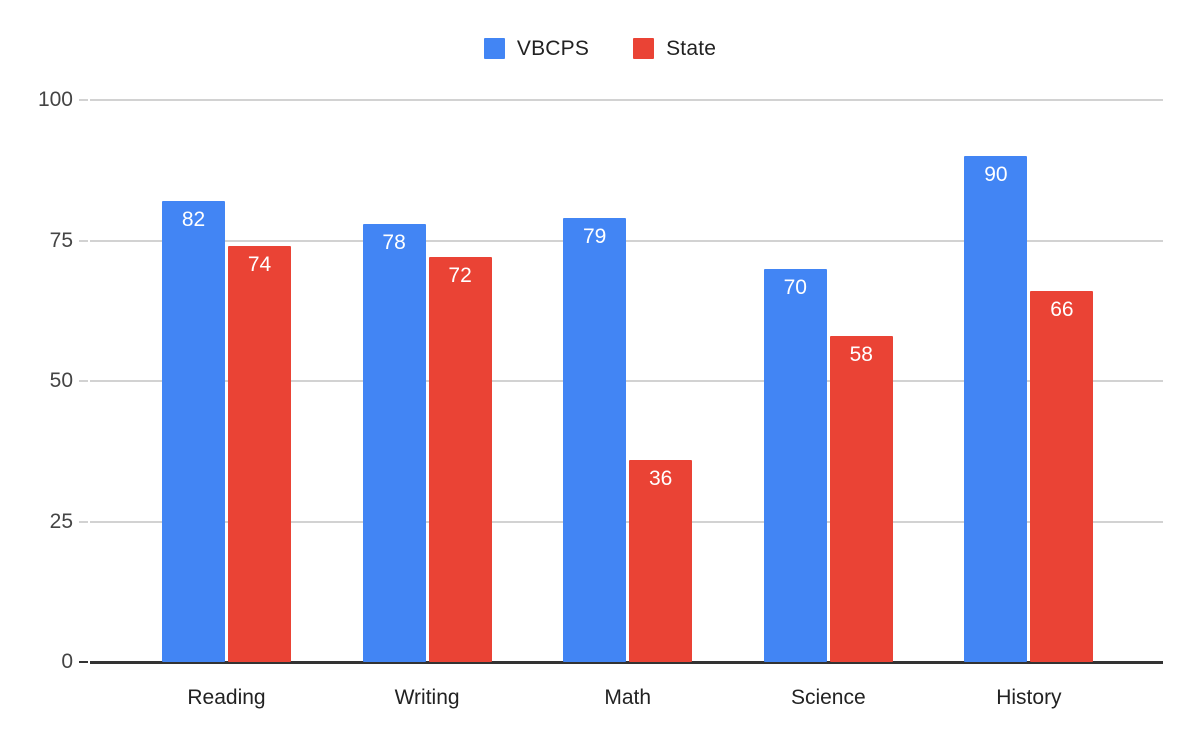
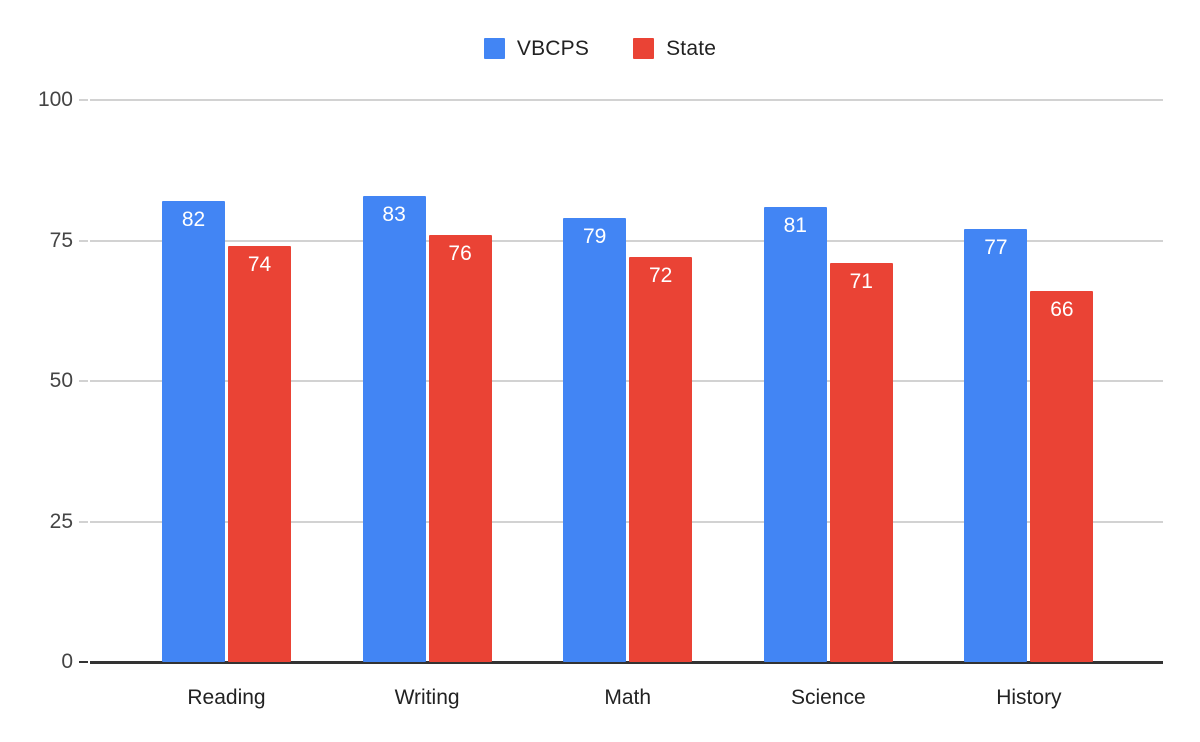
VBCPS/Writing: 78 -> 83
State/Writing: 72 -> 76
State/Math: 36 -> 72
VBCPS/Science: 70 -> 81
State/Science: 58 -> 71
VBCPS/History: 90 -> 77
